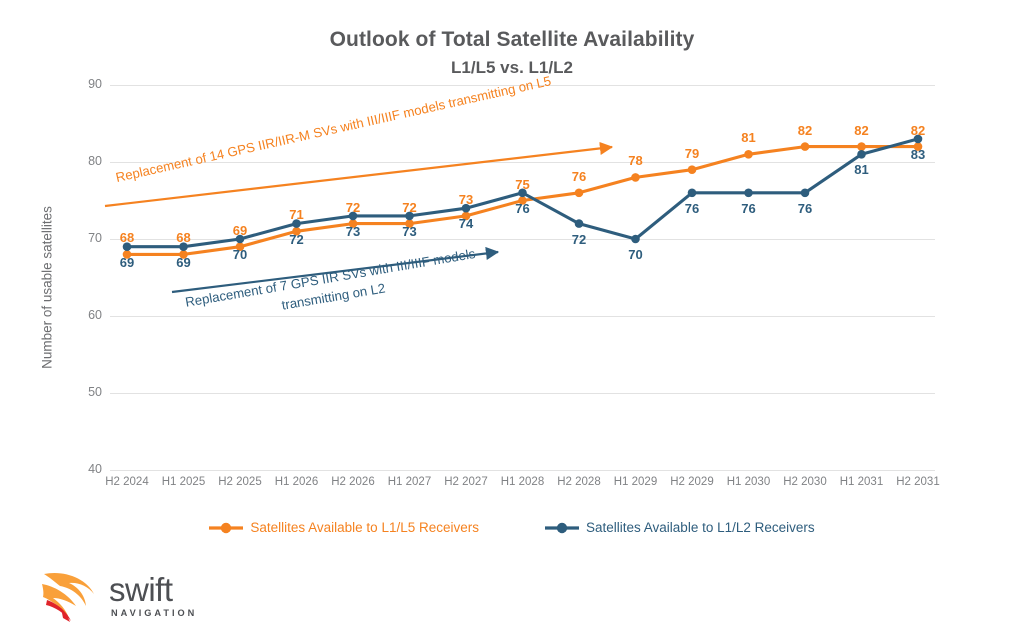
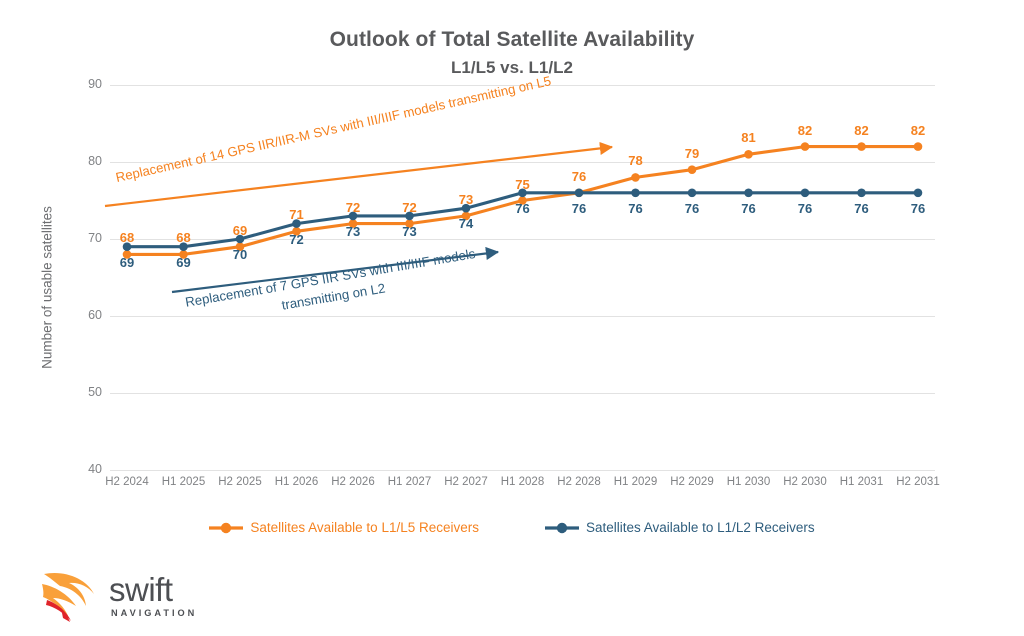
Satellites Available to L1/L2 Receivers/H2 2028: 72 -> 76
Satellites Available to L1/L2 Receivers/H1 2029: 70 -> 76
Satellites Available to L1/L2 Receivers/H1 2031: 81 -> 76
Satellites Available to L1/L2 Receivers/H2 2031: 83 -> 76
